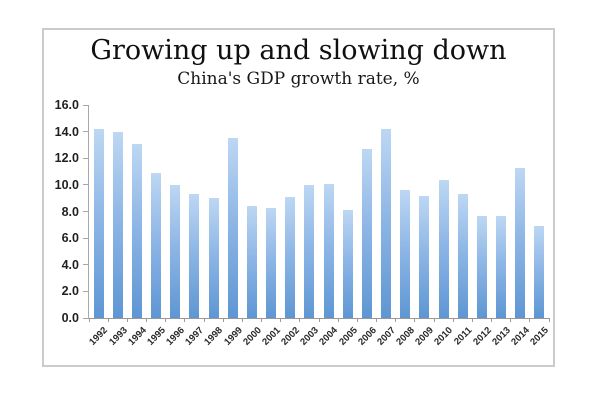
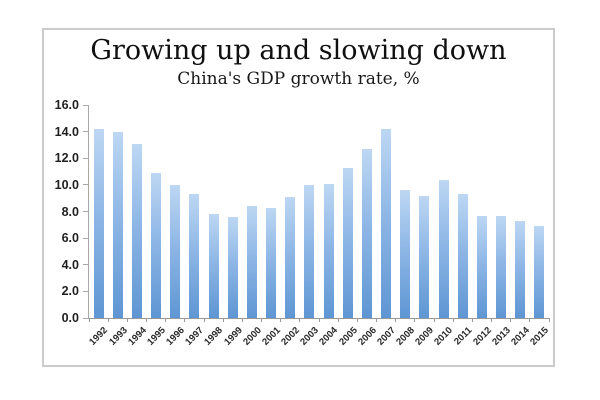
1998: 9.0 -> 7.8
1999: 13.5 -> 7.6
2005: 8.1 -> 11.3
2014: 11.3 -> 7.3
